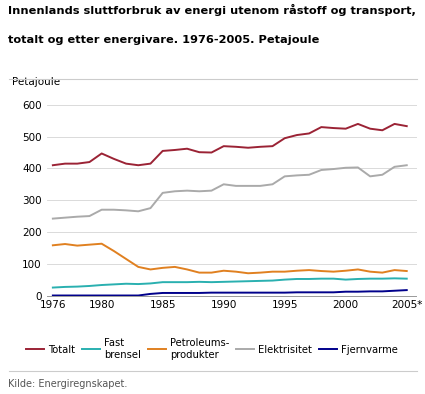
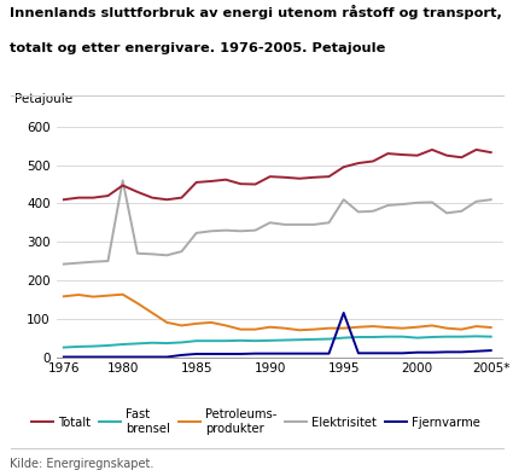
Elektrisitet/1980: 270 -> 460
Elektrisitet/1995: 375 -> 410
Fjernvarme/1995: 9 -> 115
